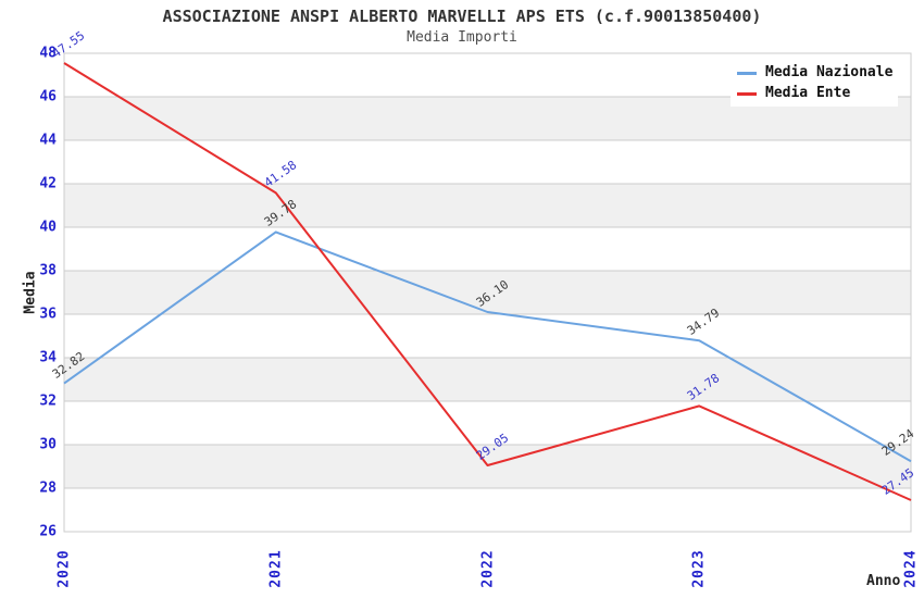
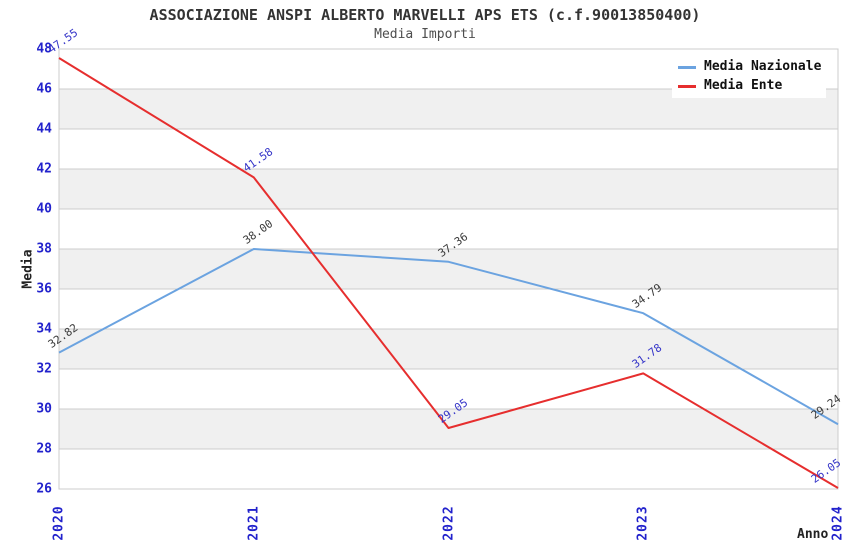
Media Nazionale/2021: 39.78 -> 38.00
Media Nazionale/2022: 36.10 -> 37.36
Media Ente/2024: 27.45 -> 26.05
